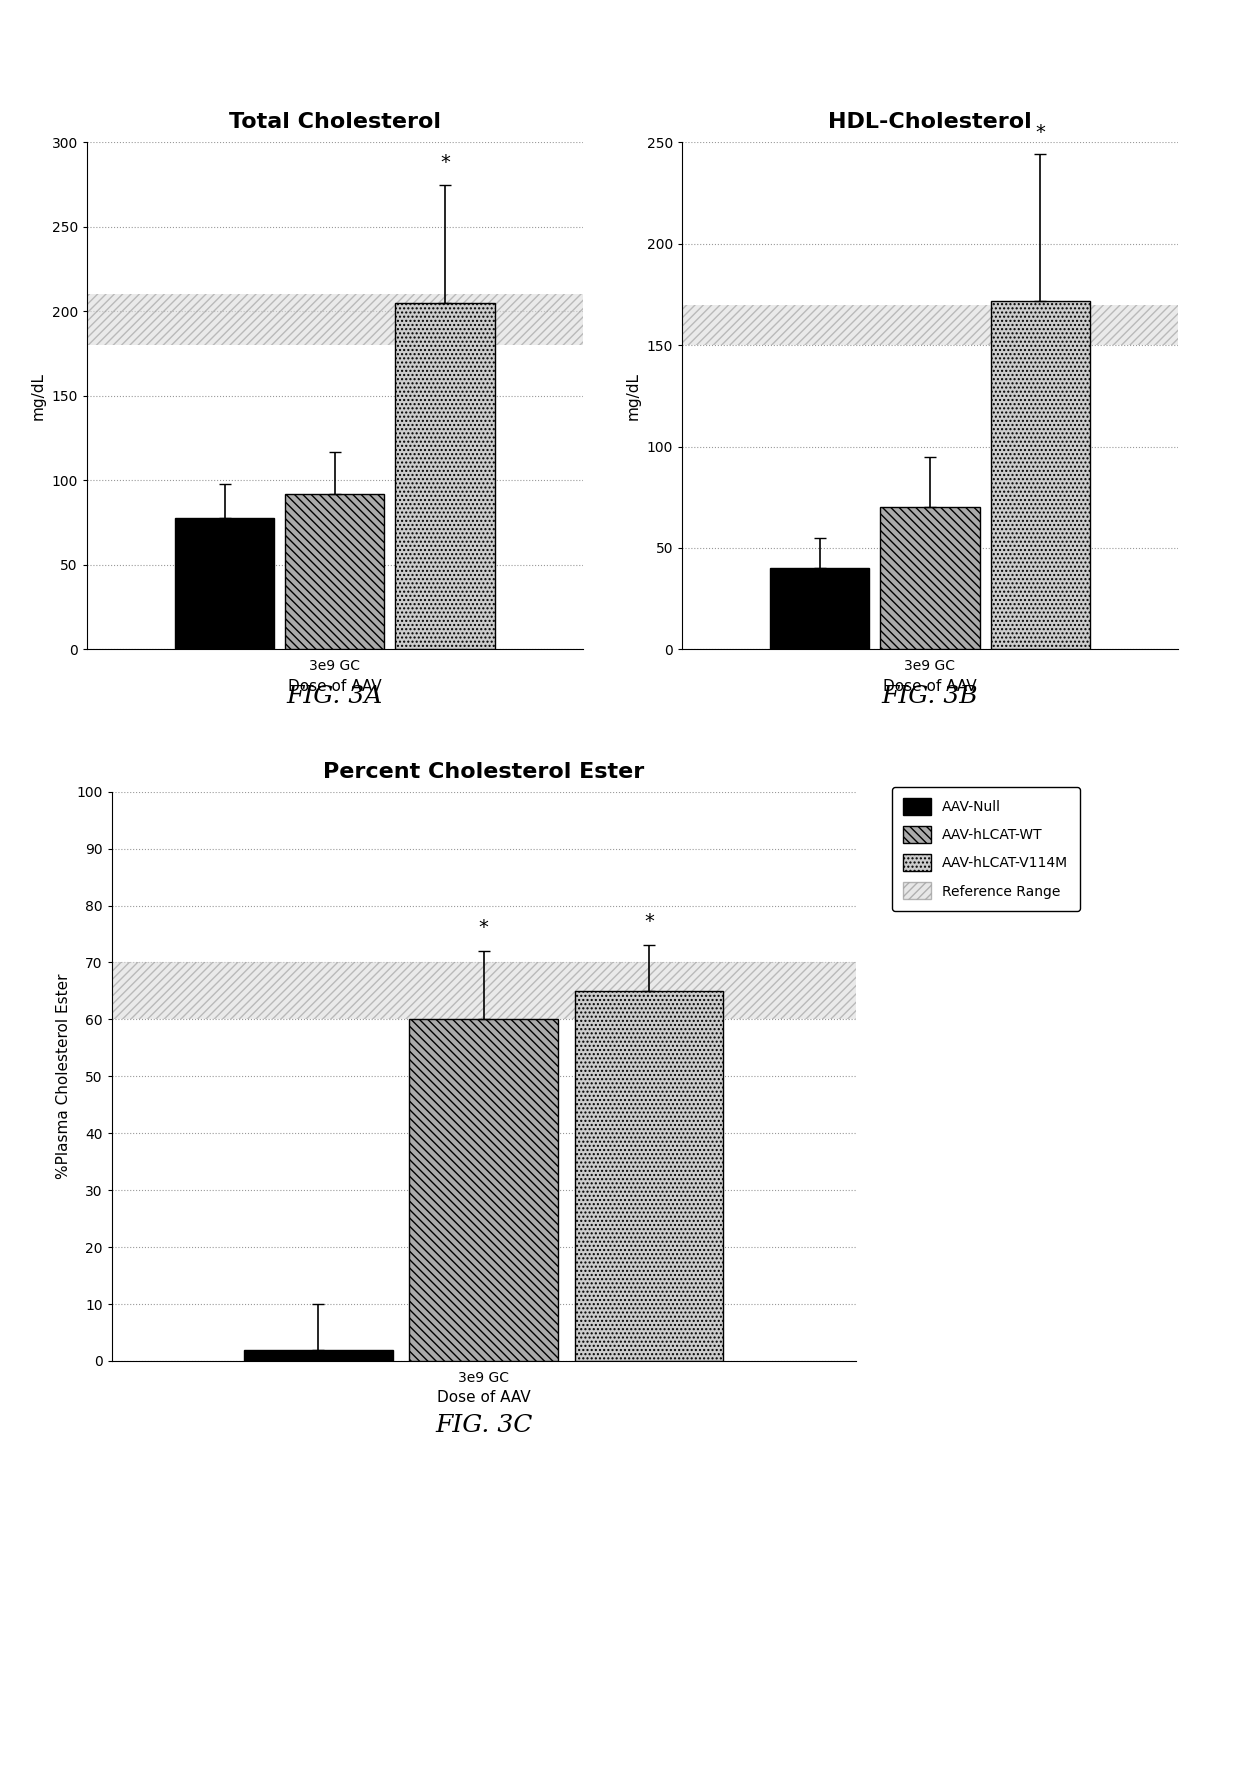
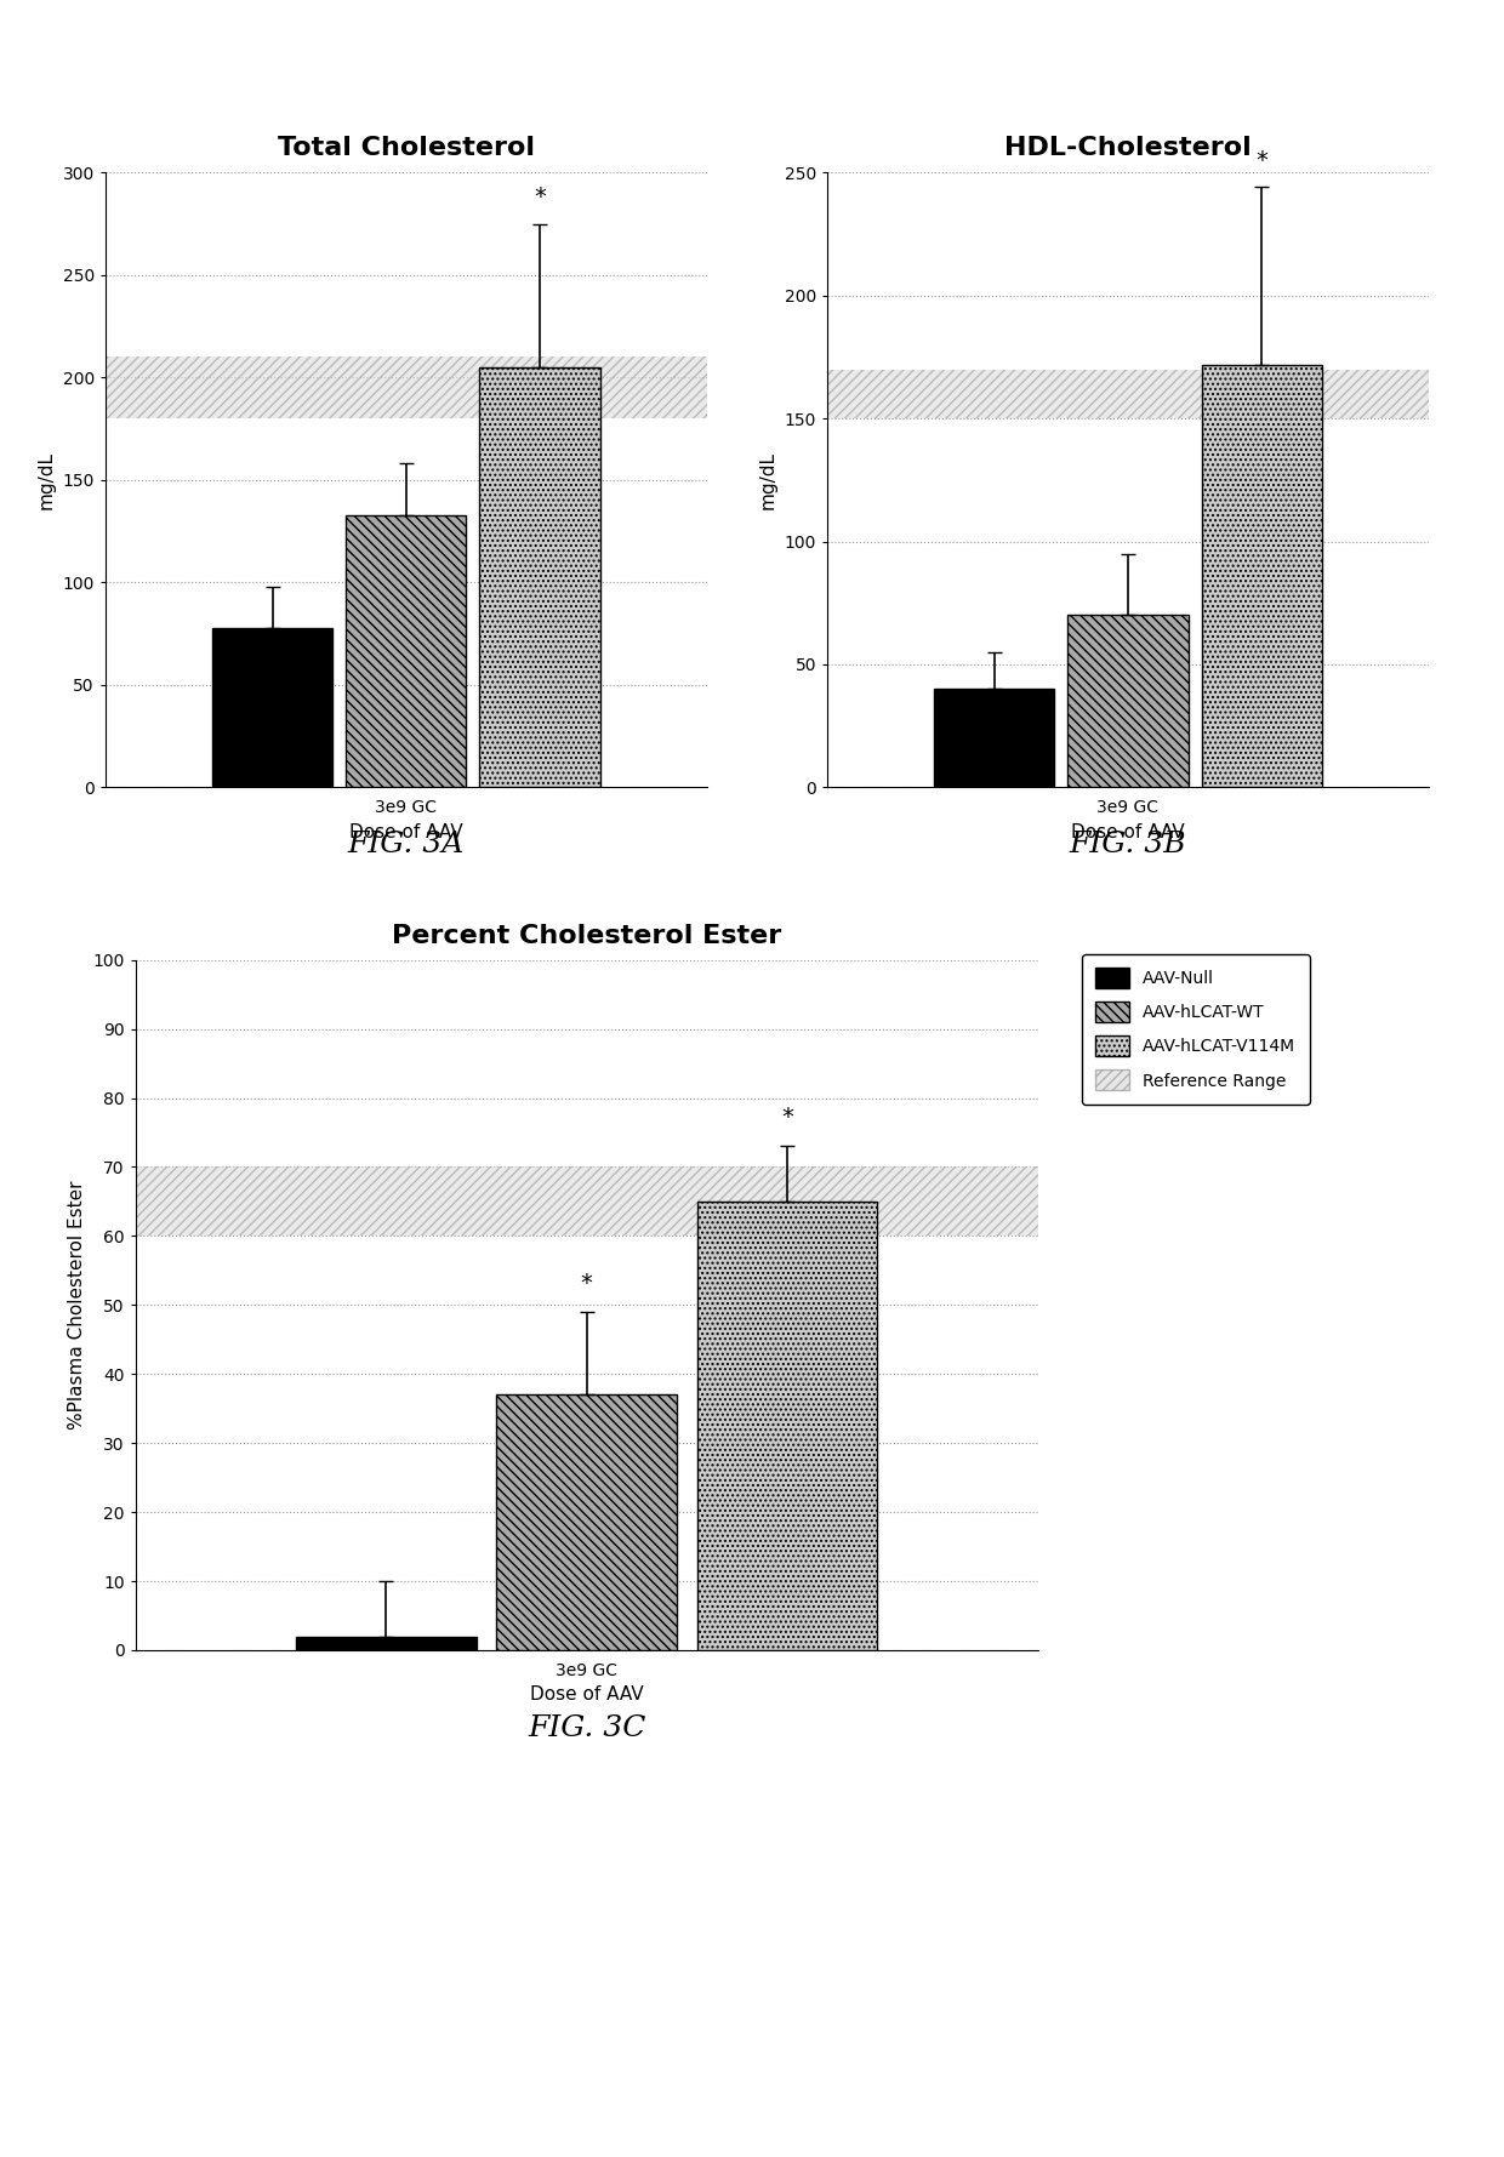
Total Cholesterol/3e9 GC: 92 -> 133
Percent Cholesterol Ester/3e9 GC: 60 -> 37
